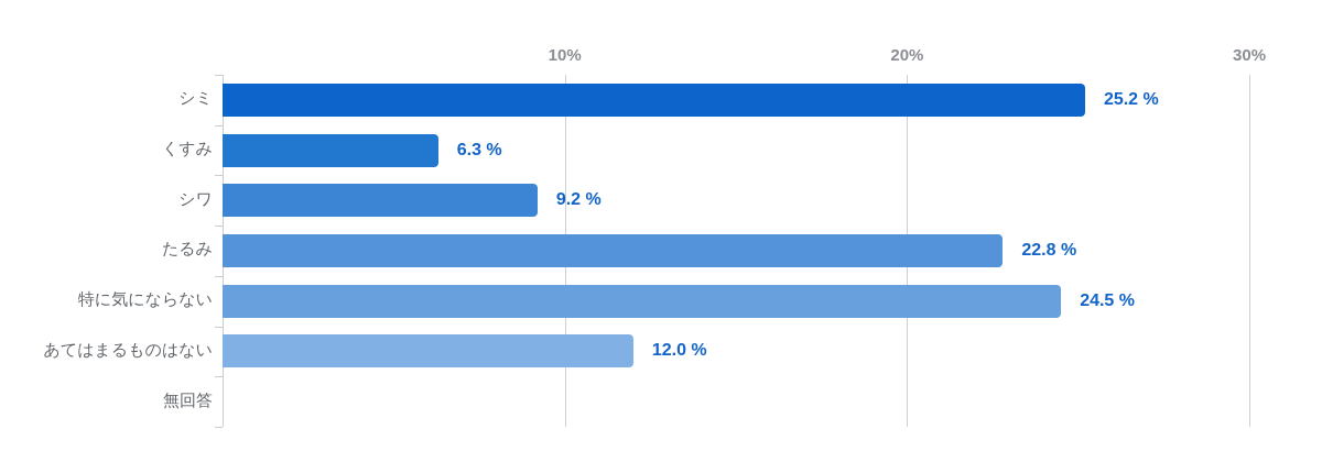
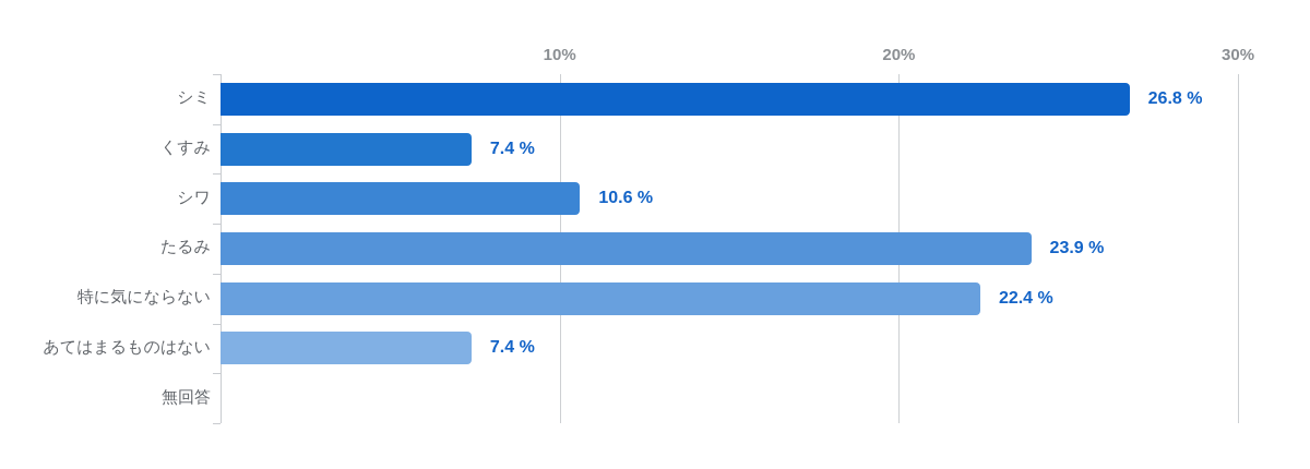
シミ: 25.2 -> 26.8
くすみ: 6.3 -> 7.4
シワ: 9.2 -> 10.6
たるみ: 22.8 -> 23.9
特に気にならない: 24.5 -> 22.4
あてはまるものはない: 12.0 -> 7.4
